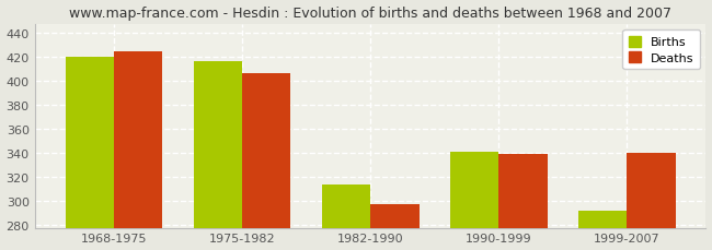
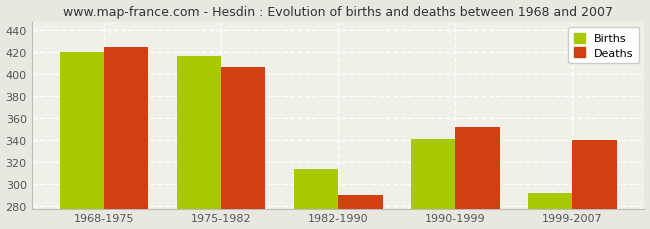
Deaths/1982-1990: 298 -> 290
Deaths/1990-1999: 339 -> 352
